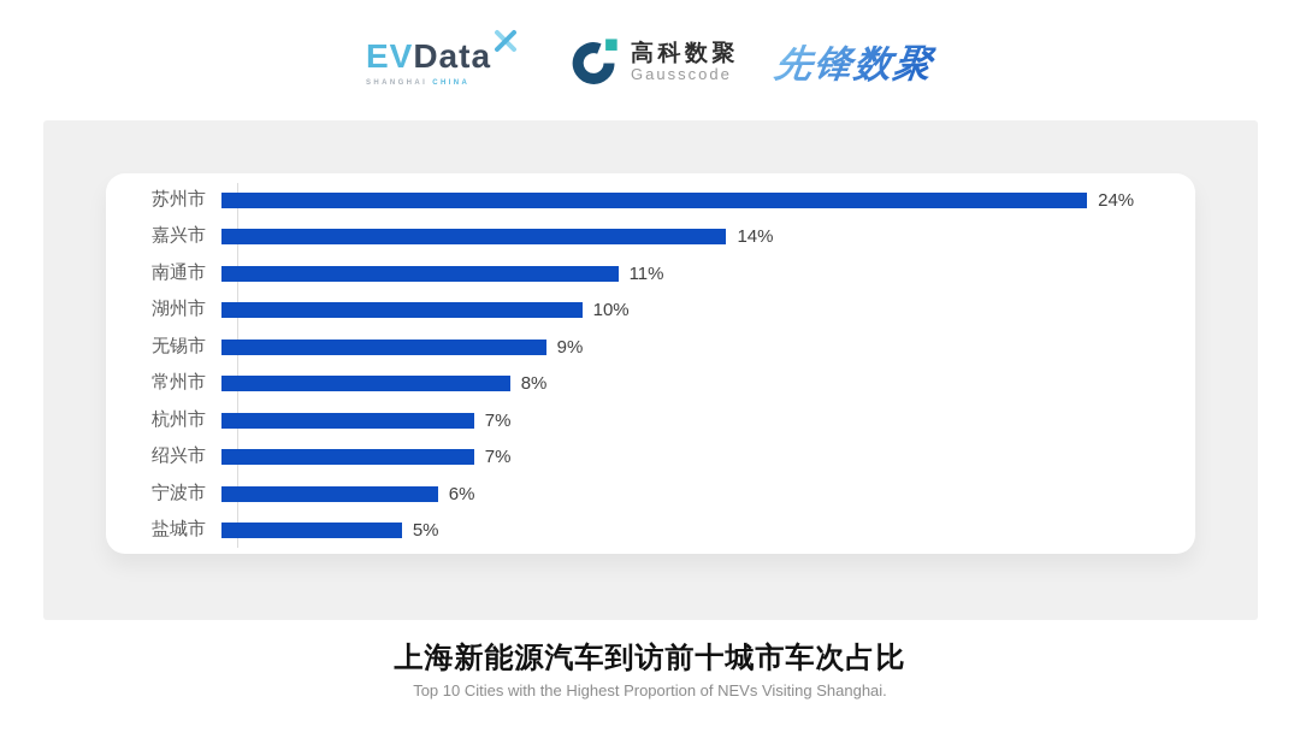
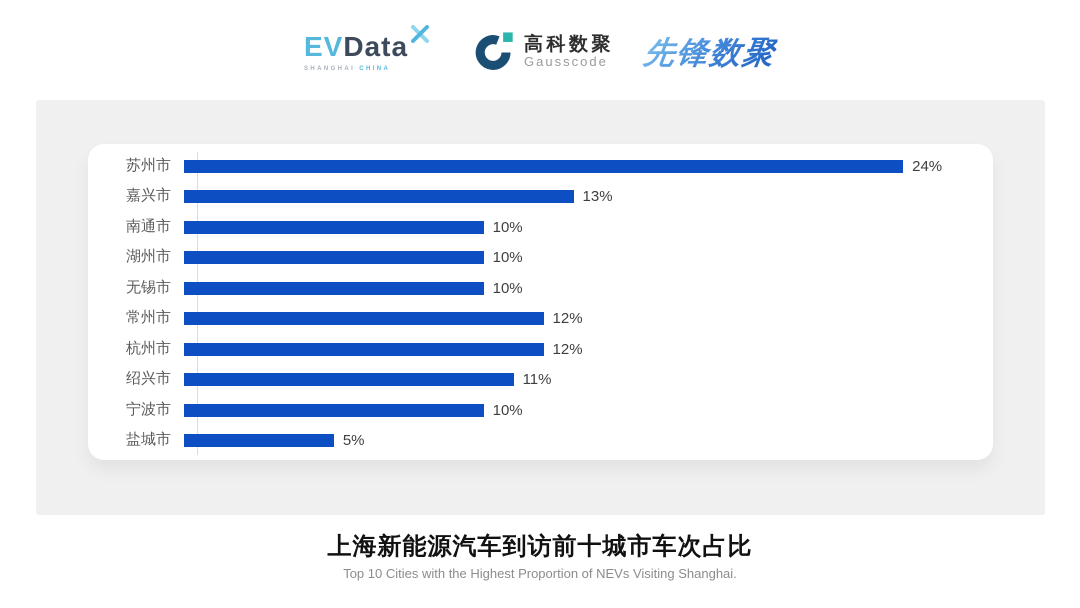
嘉兴市: 14% -> 13%
南通市: 11% -> 10%
无锡市: 9% -> 10%
常州市: 8% -> 12%
杭州市: 7% -> 12%
绍兴市: 7% -> 11%
宁波市: 6% -> 10%
